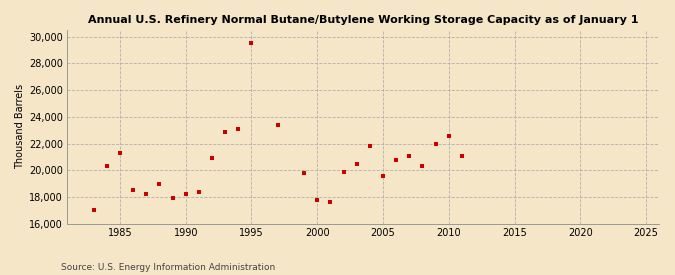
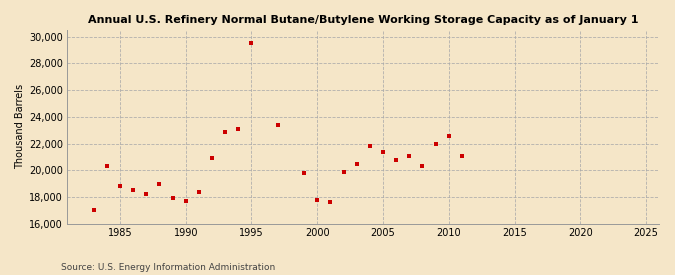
1985: 21,300 -> 18,800
1990: 18,200 -> 17,700
2005: 19,600 -> 21,400
